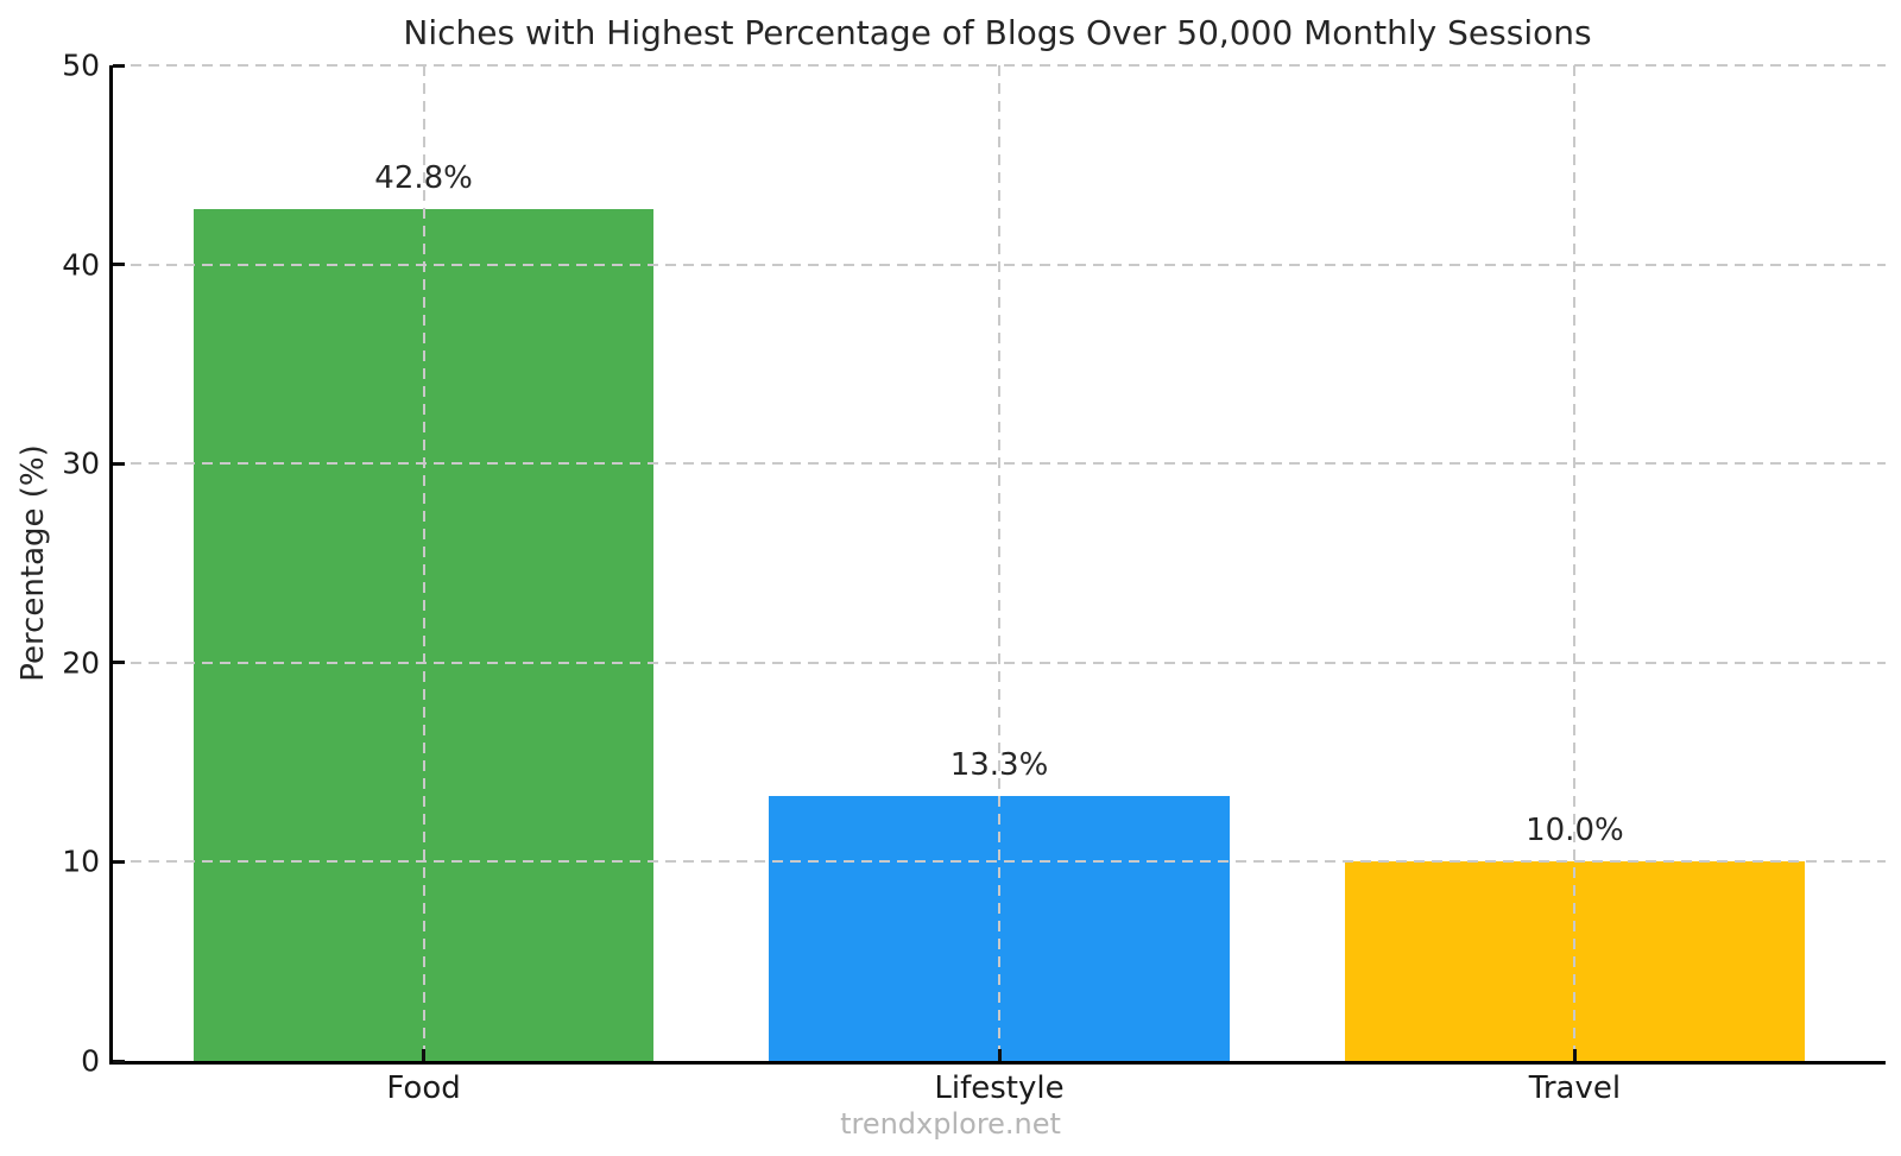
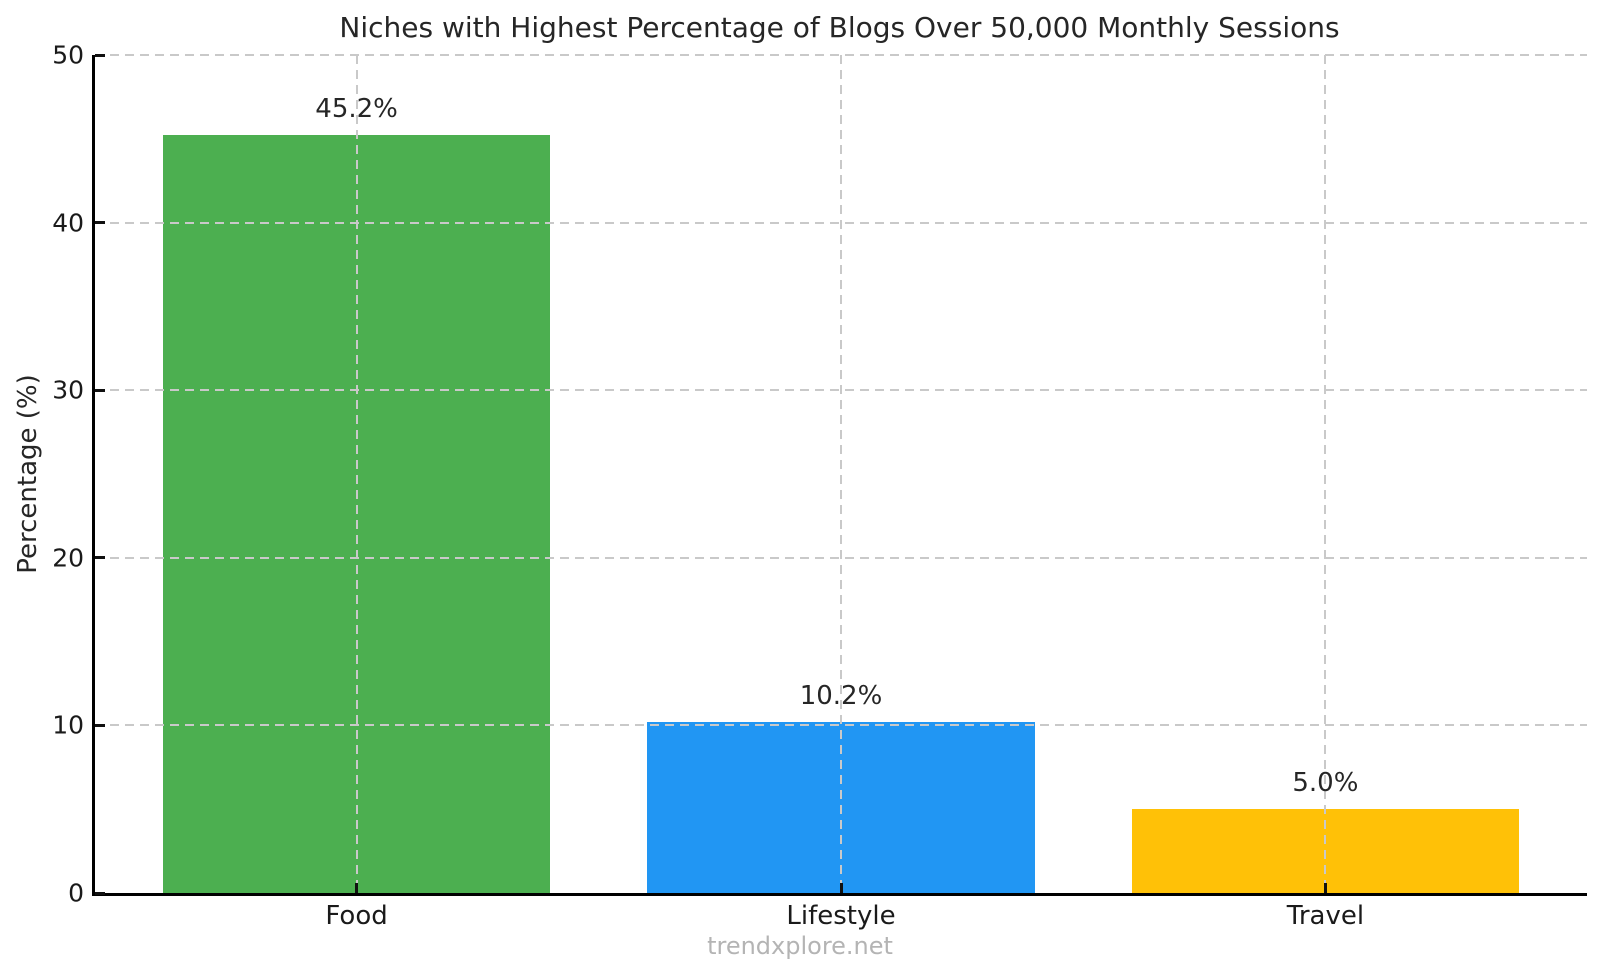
Food: 42.8% -> 45.2%
Lifestyle: 13.3% -> 10.2%
Travel: 10.0% -> 5.0%
